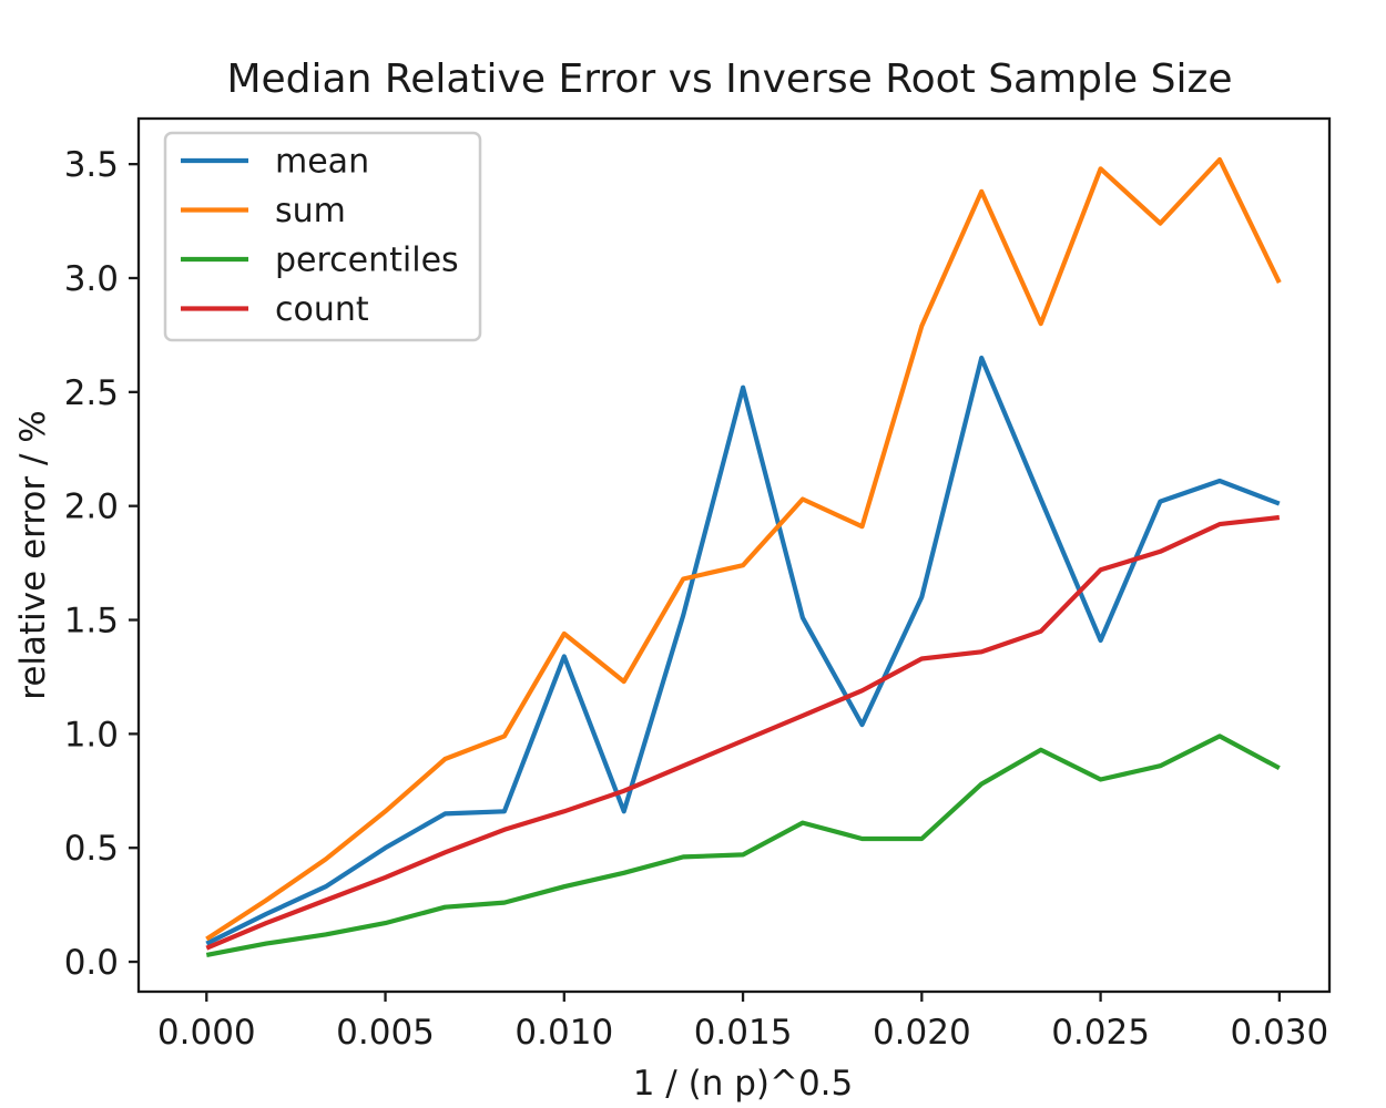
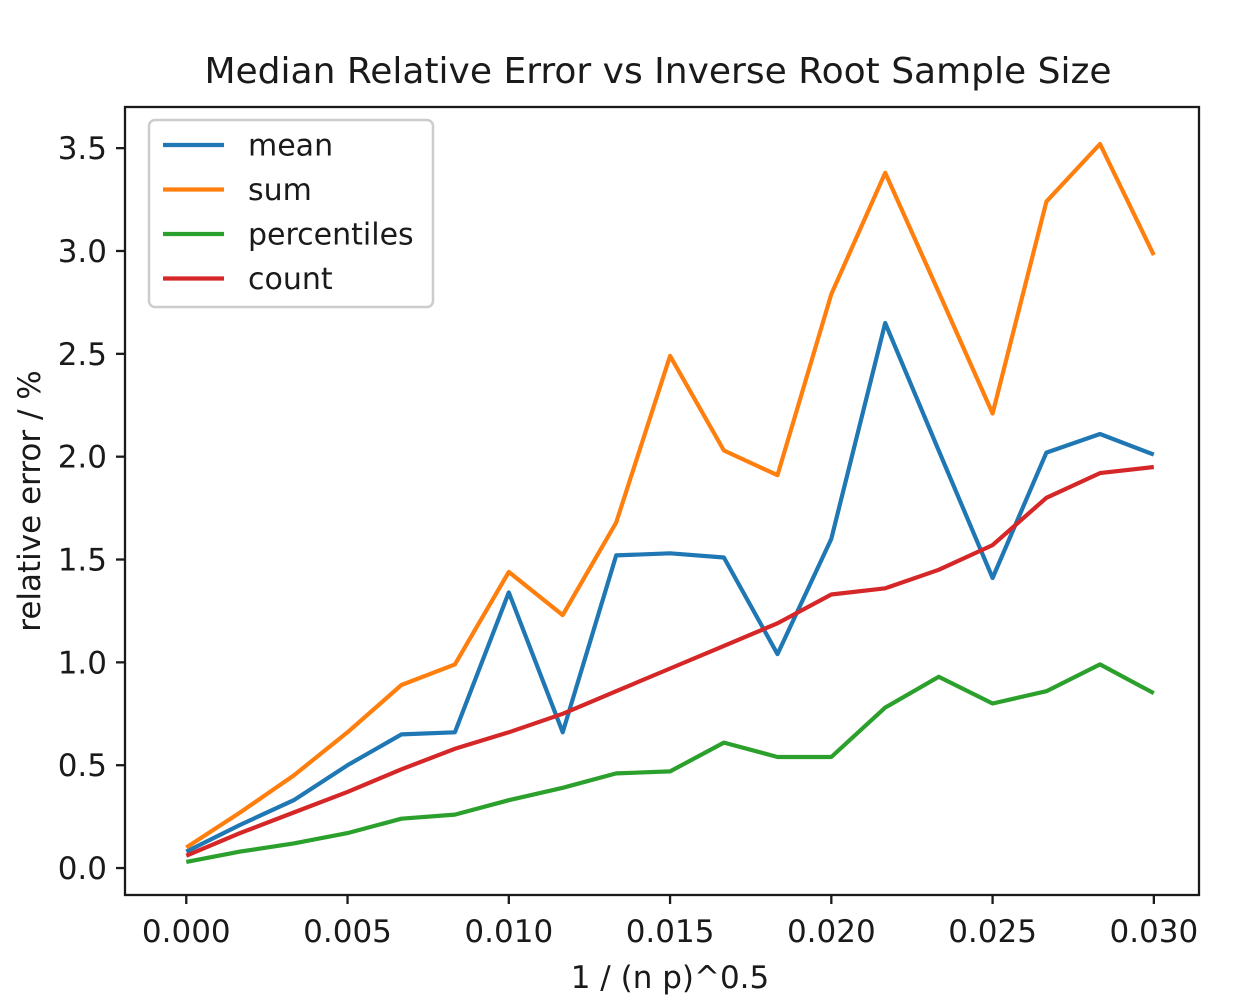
mean/0.015: 2.52 -> 1.53
sum/0.015: 1.74 -> 2.49
sum/0.025: 3.48 -> 2.21
count/0.025: 1.72 -> 1.57
